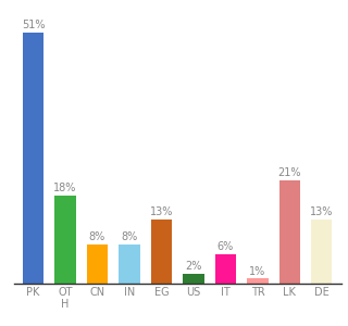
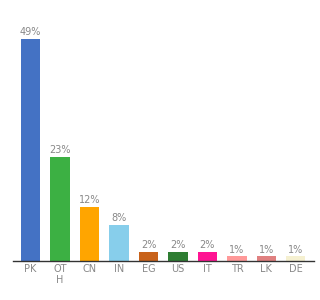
PK: 51% -> 49%
OT H: 18% -> 23%
CN: 8% -> 12%
EG: 13% -> 2%
IT: 6% -> 2%
LK: 21% -> 1%
DE: 13% -> 1%
